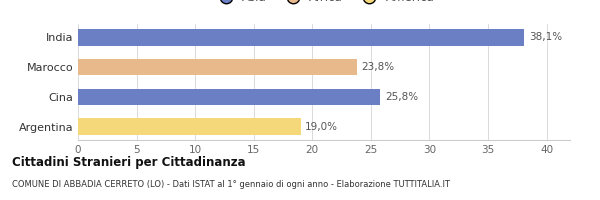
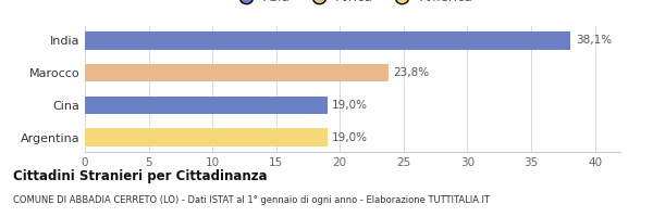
Cina: 25,8% -> 19,0%
